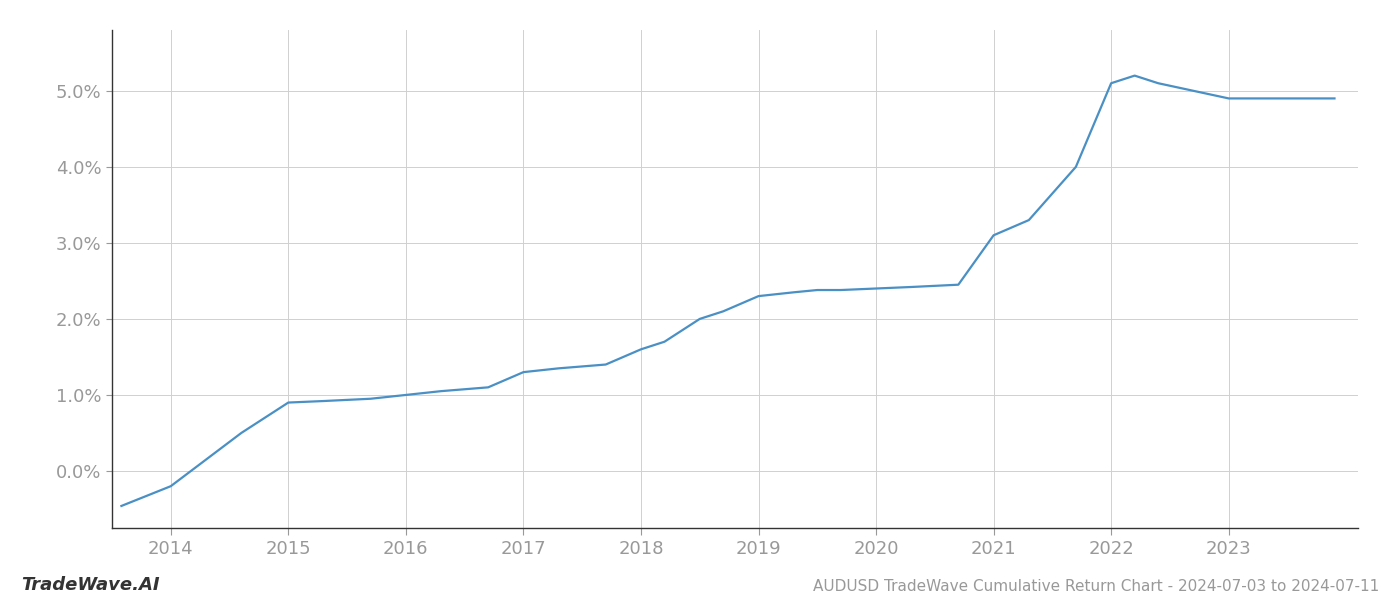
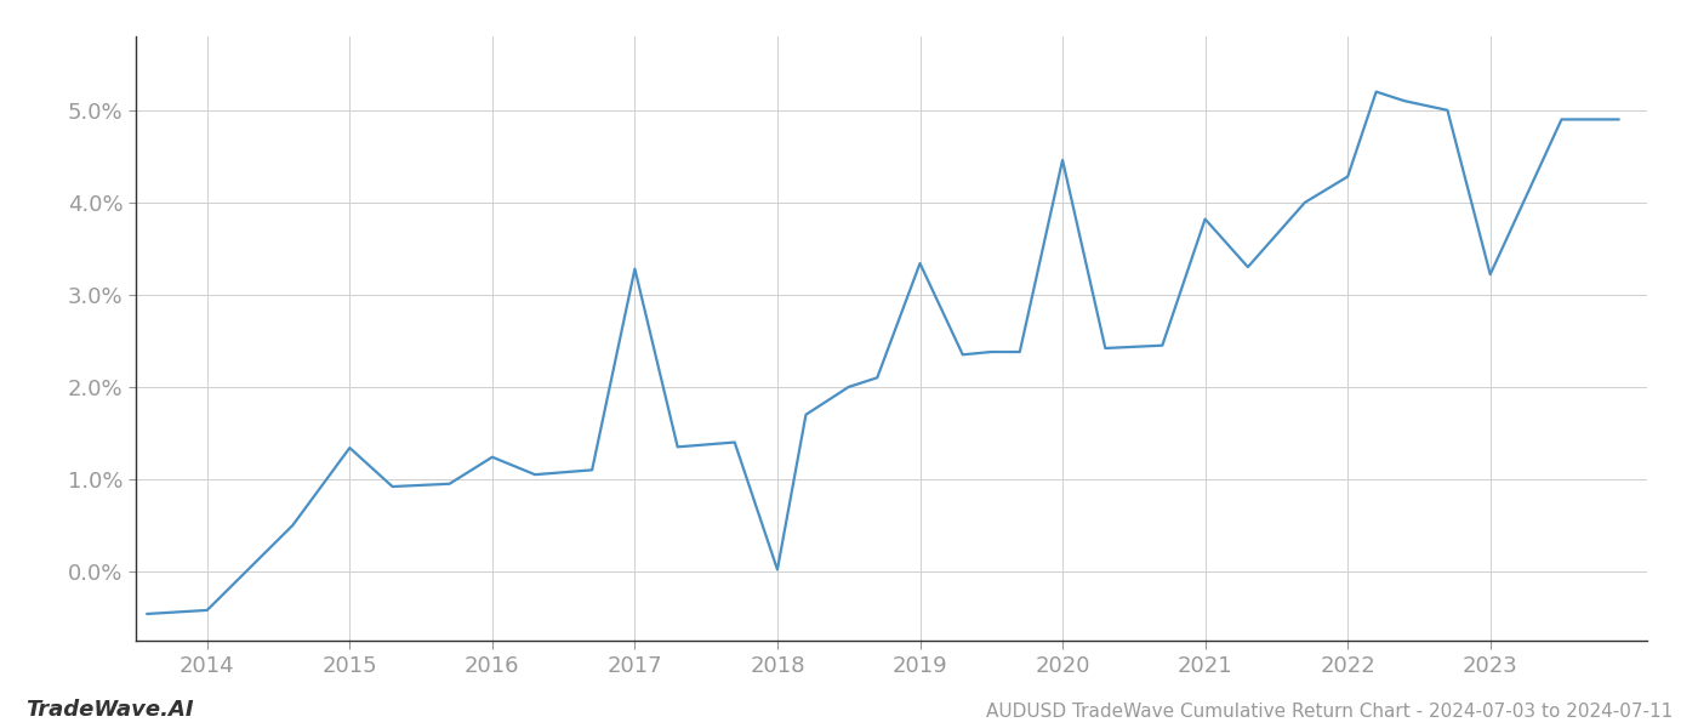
2014: -0.20% -> -0.42%
2015: 0.90% -> 1.34%
2016: 1.00% -> 1.24%
2017: 1.30% -> 3.28%
2018: 1.60% -> 0.02%
2019: 2.30% -> 3.34%
2020: 2.40% -> 4.46%
2021: 3.10% -> 3.82%
2022: 5.10% -> 4.28%
2023: 4.90% -> 3.22%
